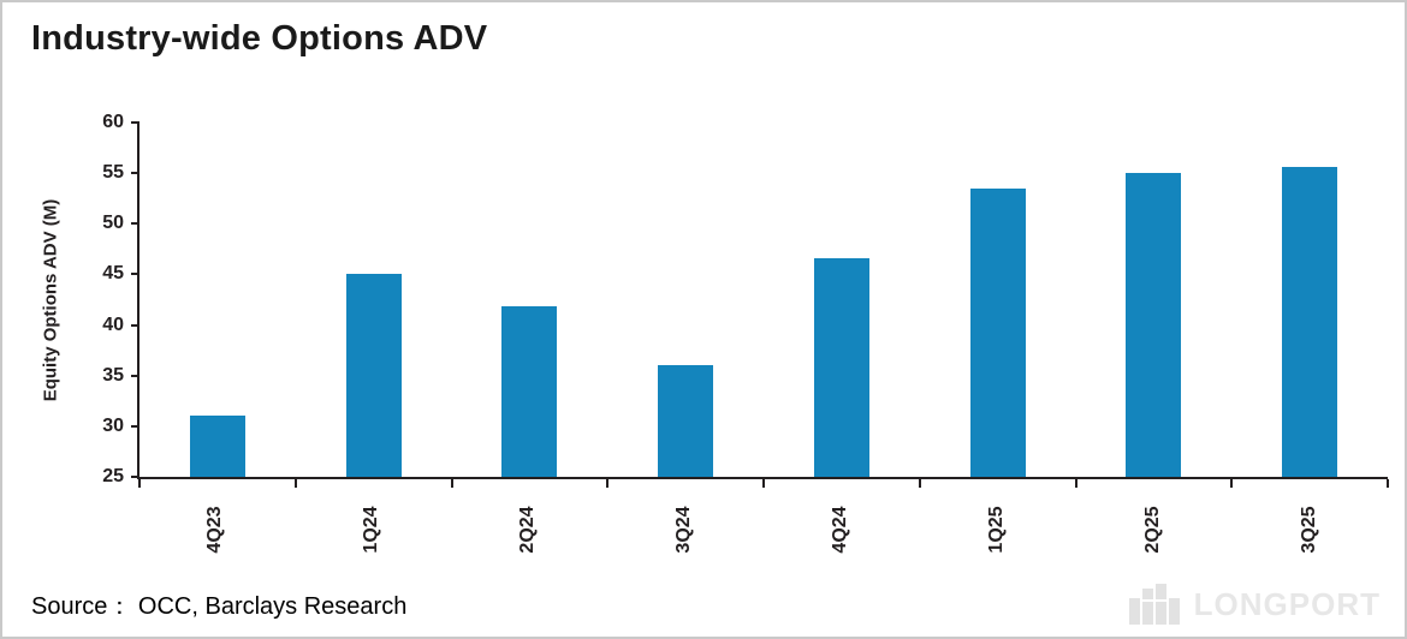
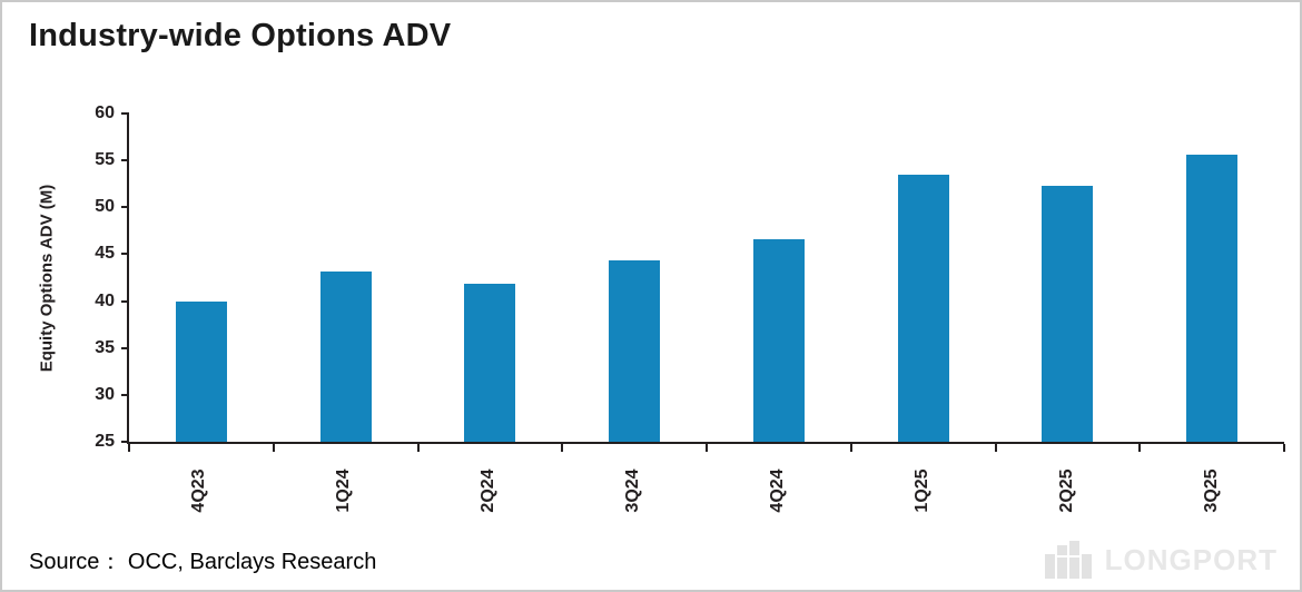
4Q23: 31 -> 40
1Q24: 45 -> 43
3Q24: 36 -> 44
2Q25: 55 -> 52
